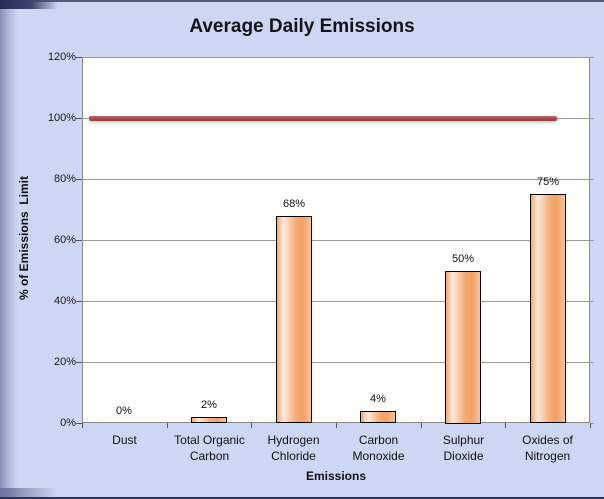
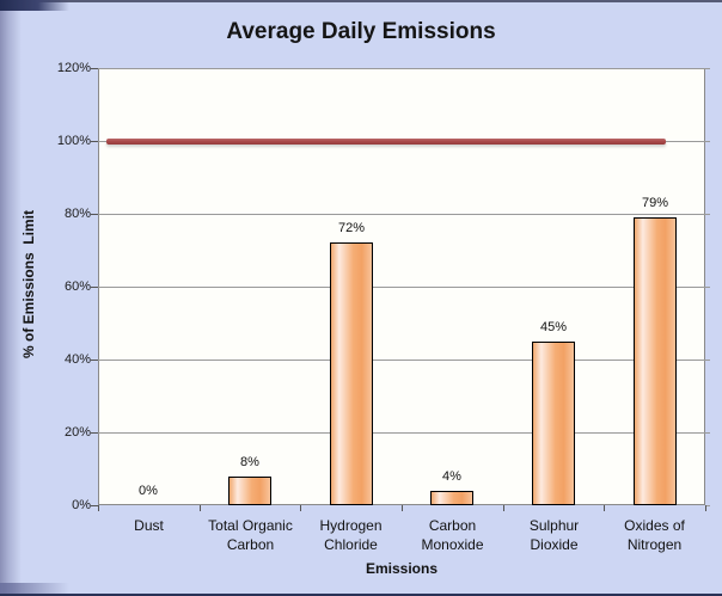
Total Organic Carbon: 2% -> 8%
Hydrogen Chloride: 68% -> 72%
Sulphur Dioxide: 50% -> 45%
Oxides of Nitrogen: 75% -> 79%
